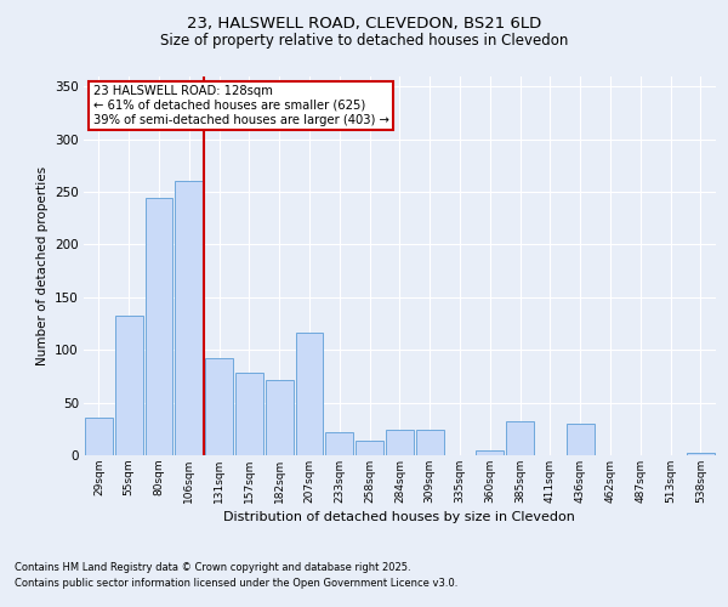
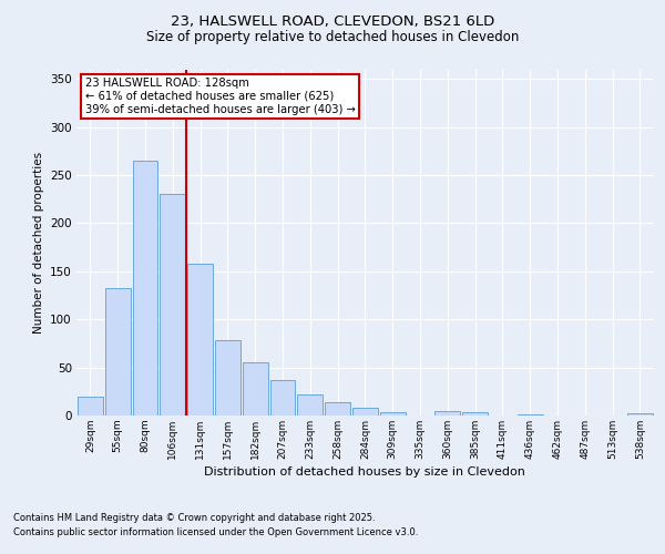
29sqm: 36 -> 20
80sqm: 244 -> 265
106sqm: 260 -> 230
131sqm: 92 -> 158
182sqm: 72 -> 55
207sqm: 116 -> 37
284sqm: 24 -> 8
309sqm: 24 -> 4
385sqm: 32 -> 3
436sqm: 30 -> 1
